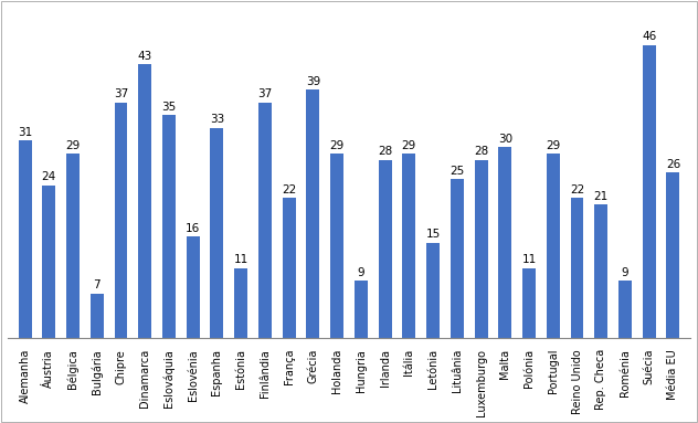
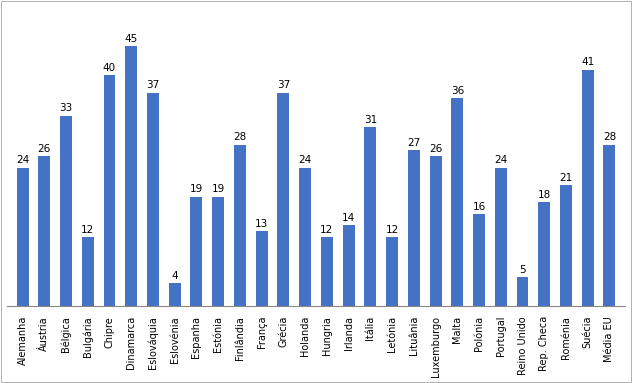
Alemanha: 31 -> 24
Áustria: 24 -> 26
Bélgica: 29 -> 33
Bulgária: 7 -> 12
Chipre: 37 -> 40
Dinamarca: 43 -> 45
Eslováquia: 35 -> 37
Eslovénia: 16 -> 4
Espanha: 33 -> 19
Estónia: 11 -> 19
Finlândia: 37 -> 28
França: 22 -> 13
Grécia: 39 -> 37
Holanda: 29 -> 24
Hungria: 9 -> 12
Irlanda: 28 -> 14
Itália: 29 -> 31
Letónia: 15 -> 12
Lituânia: 25 -> 27
Luxemburgo: 28 -> 26
Malta: 30 -> 36
Polónia: 11 -> 16
Portugal: 29 -> 24
Reino Unido: 22 -> 5
Rep. Checa: 21 -> 18
Roménia: 9 -> 21
Suécia: 46 -> 41
Média EU: 26 -> 28
